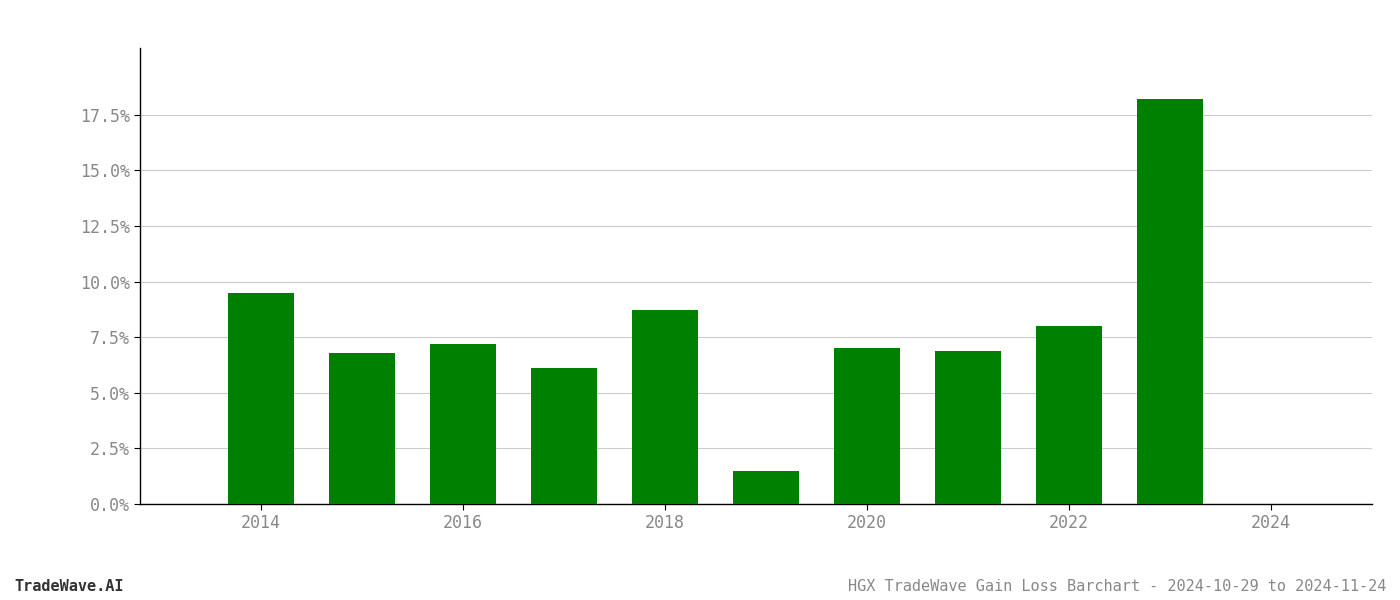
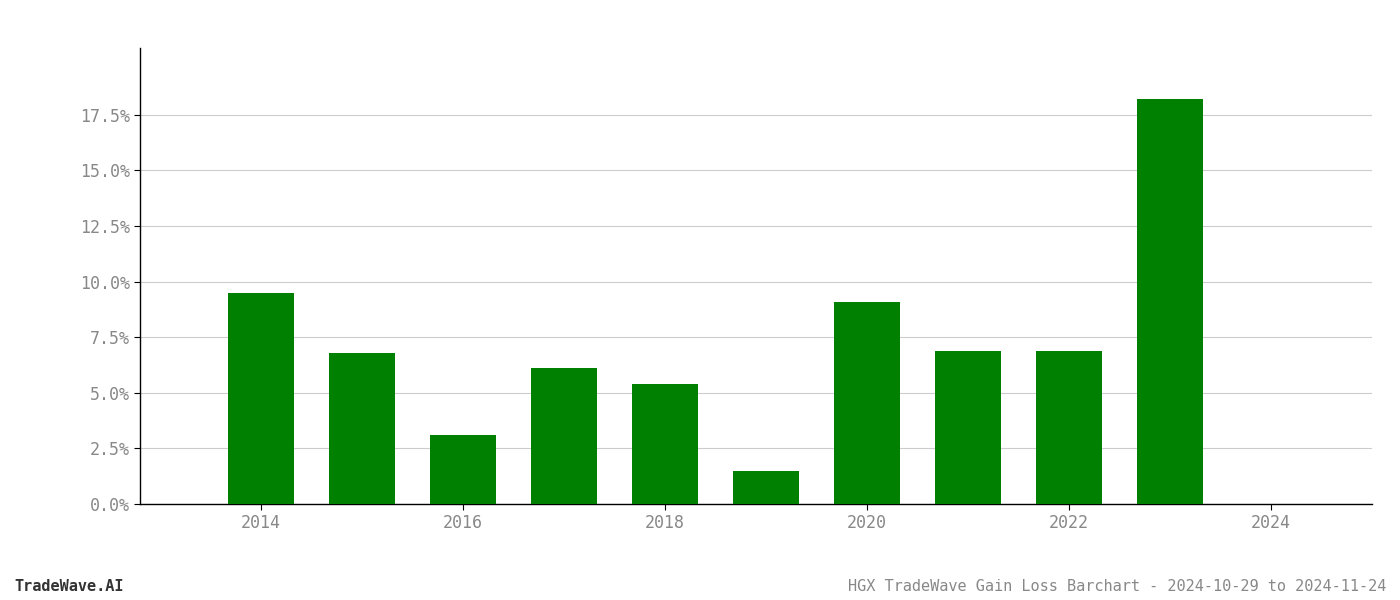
2016: 7.2% -> 3.1%
2018: 8.7% -> 5.4%
2020: 7.0% -> 9.1%
2022: 8.0% -> 6.9%
